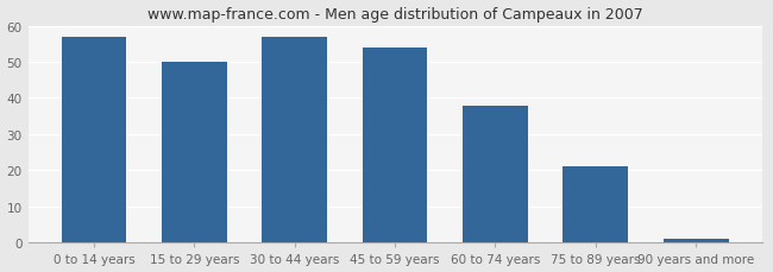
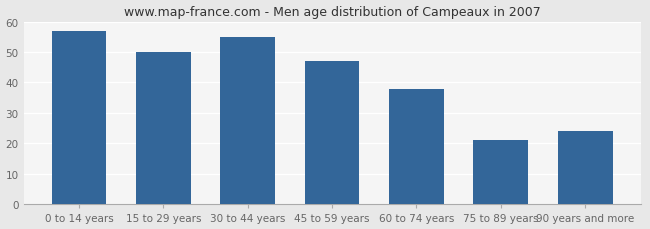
30 to 44 years: 57 -> 55
45 to 59 years: 54 -> 47
90 years and more: 1 -> 24
